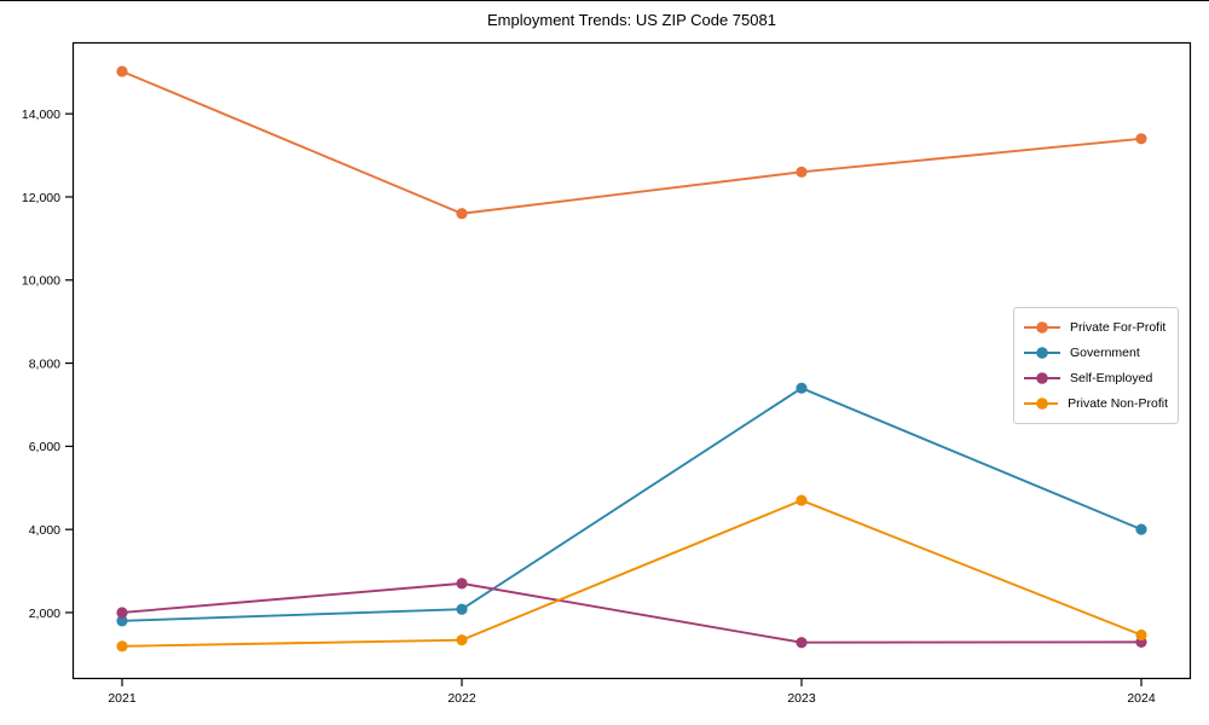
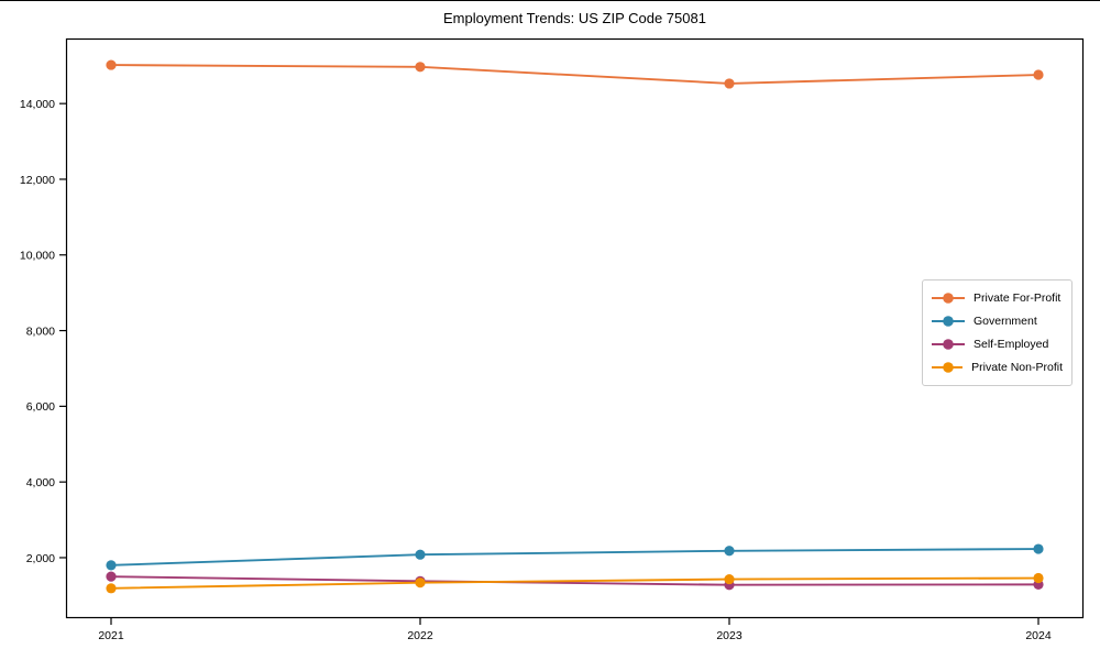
Self-Employed/2021: 2000 -> 1500
Private For-Profit/2022: 11600 -> 15000
Self-Employed/2022: 2700 -> 1400
Private For-Profit/2023: 12600 -> 14500
Government/2023: 7400 -> 2200
Private Non-Profit/2023: 4700 -> 1400
Private For-Profit/2024: 13400 -> 14800
Government/2024: 4000 -> 2200
